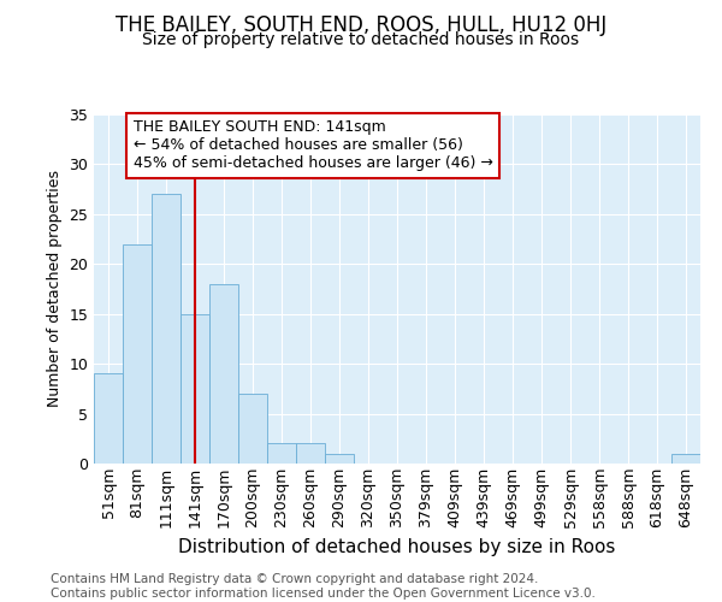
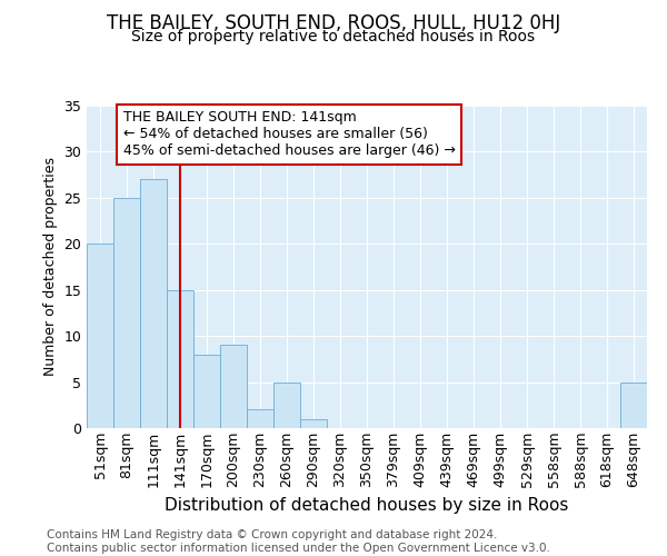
51sqm: 9 -> 20
81sqm: 22 -> 25
170sqm: 18 -> 8
200sqm: 7 -> 9
260sqm: 2 -> 5
648sqm: 1 -> 5
